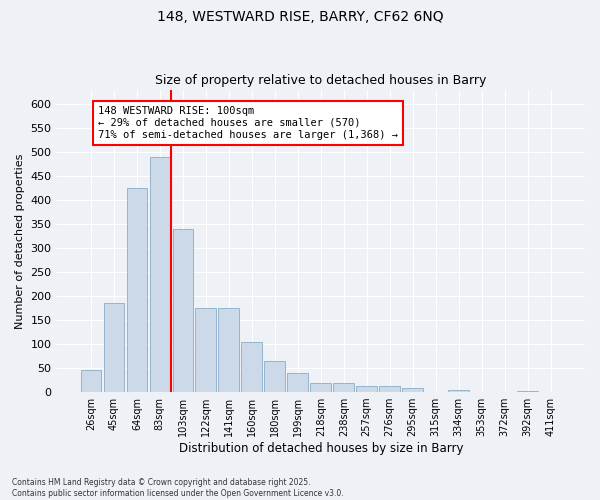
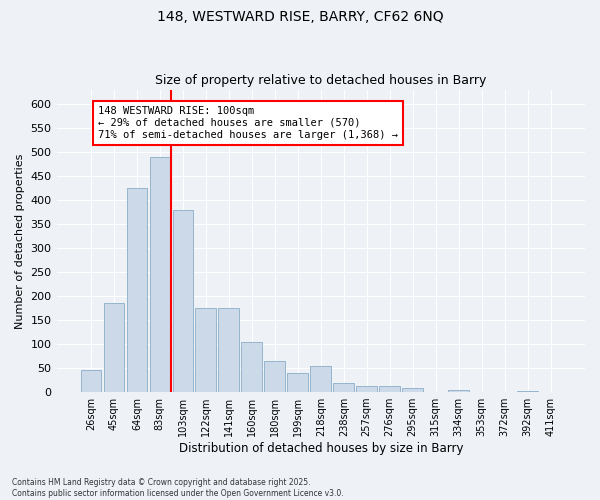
103sqm: 340 -> 380
218sqm: 18 -> 55
